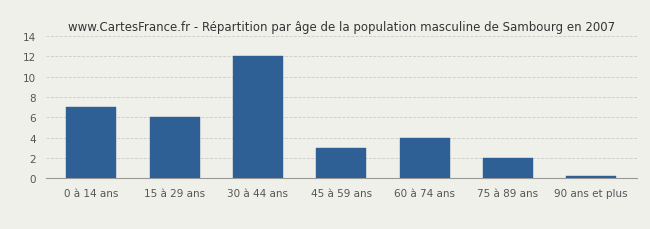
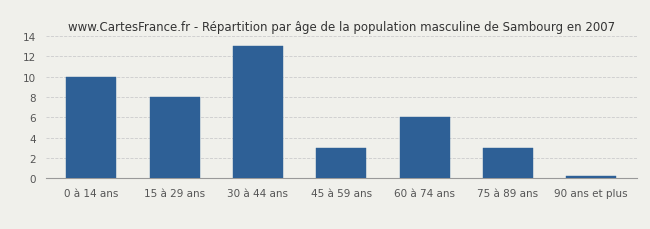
0 à 14 ans: 7.0 -> 10.0
15 à 29 ans: 6.0 -> 8.0
30 à 44 ans: 12.0 -> 13.0
60 à 74 ans: 4.0 -> 6.0
75 à 89 ans: 2.0 -> 3.0
